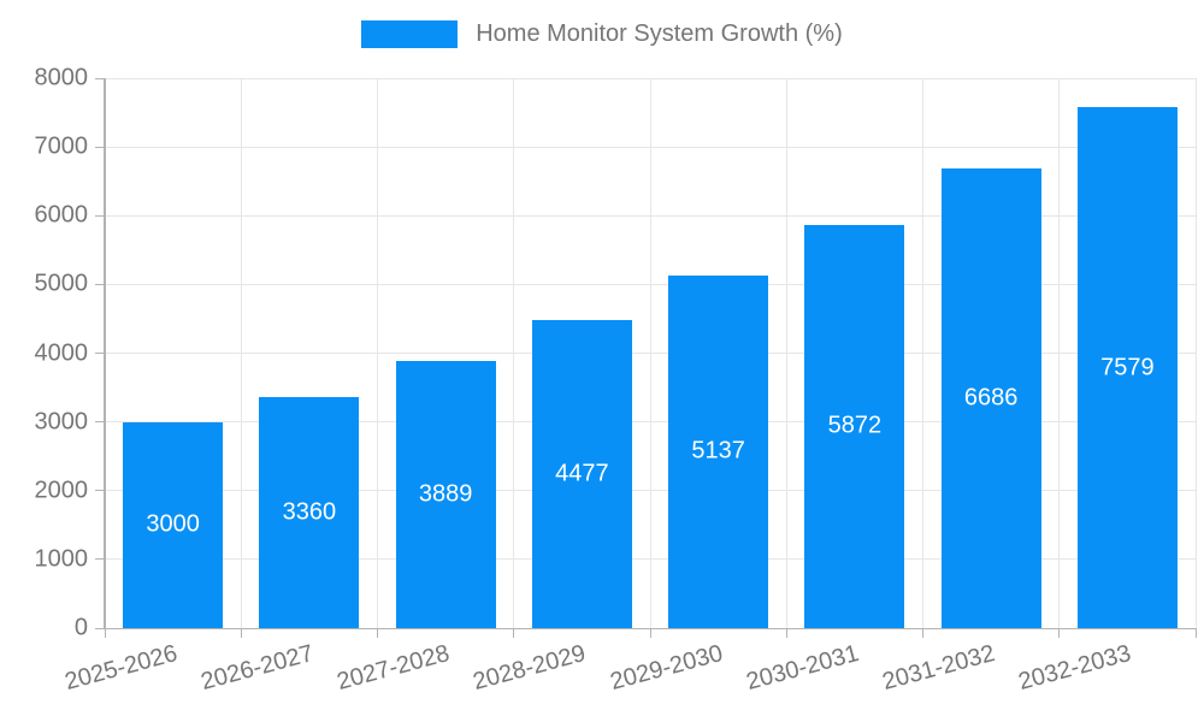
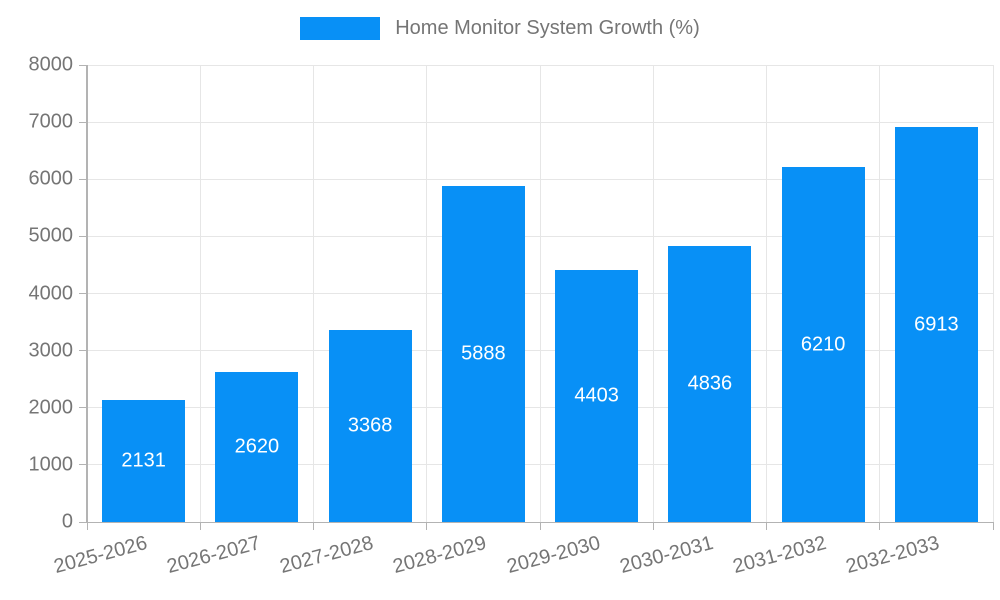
2025-2026: 3000 -> 2131
2026-2027: 3360 -> 2620
2027-2028: 3889 -> 3368
2028-2029: 4477 -> 5888
2029-2030: 5137 -> 4403
2030-2031: 5872 -> 4836
2031-2032: 6686 -> 6210
2032-2033: 7579 -> 6913
